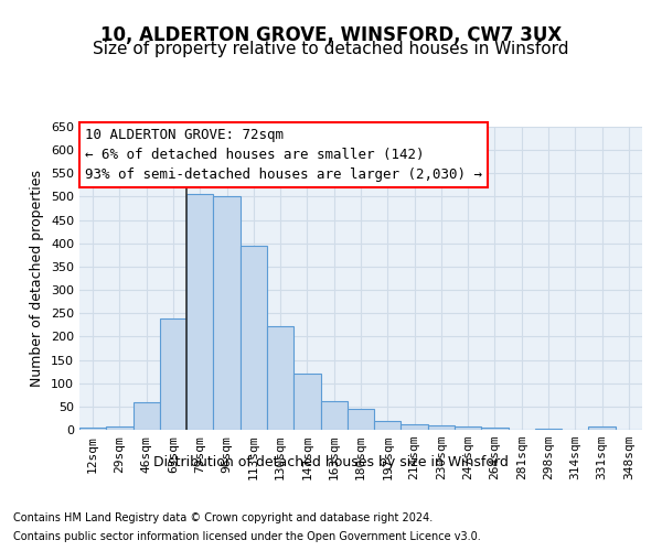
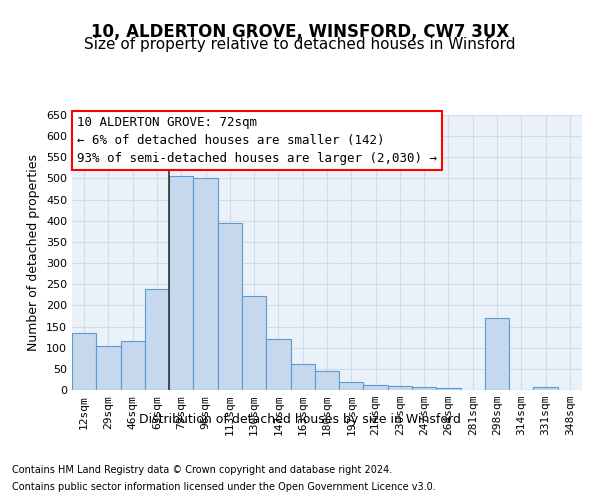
12sqm: 5 -> 135
29sqm: 8 -> 105
46sqm: 58 -> 115
298sqm: 3 -> 170
